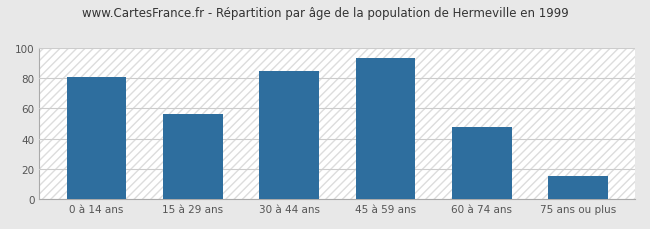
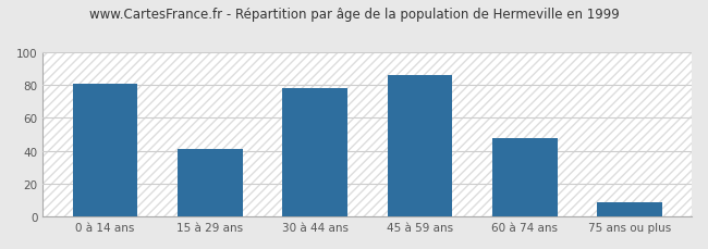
15 à 29 ans: 56 -> 41
30 à 44 ans: 85 -> 78
45 à 59 ans: 93 -> 86
75 ans ou plus: 15 -> 9
